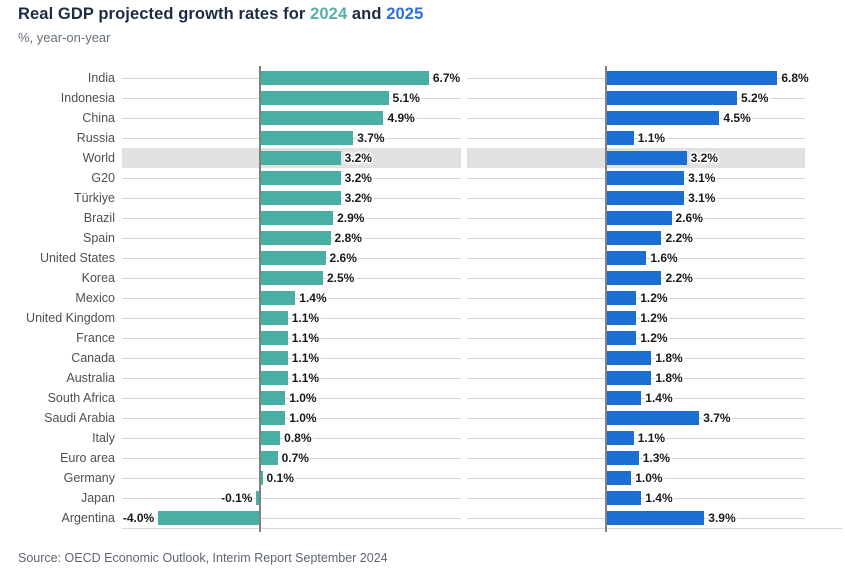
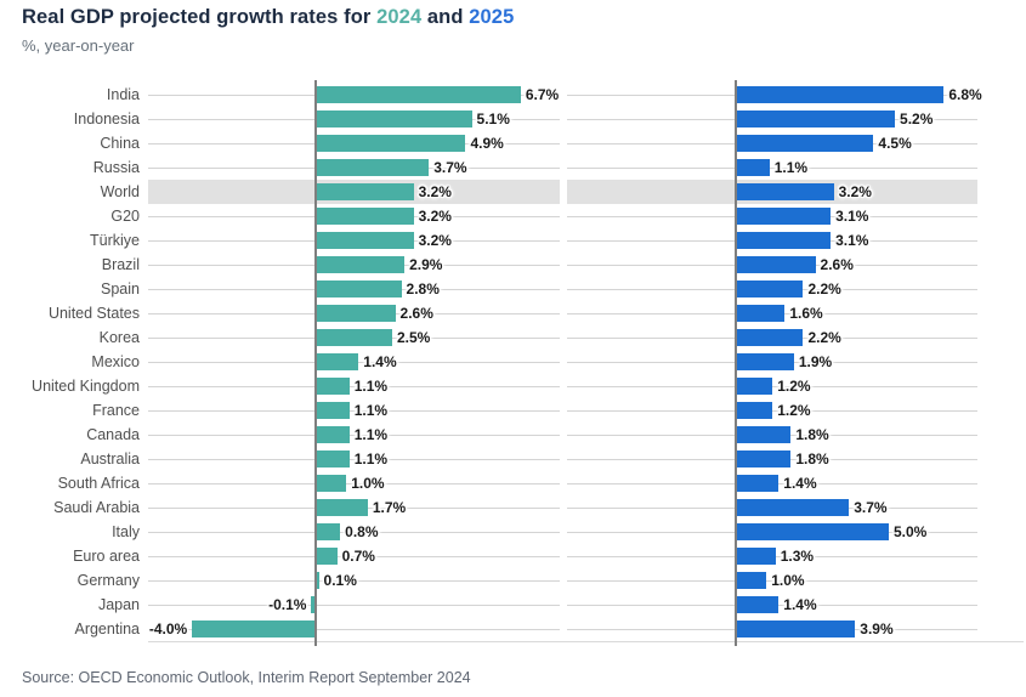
2025/Mexico: 1.2% -> 1.9%
2024/Saudi Arabia: 1.0% -> 1.7%
2025/Italy: 1.1% -> 5.0%
